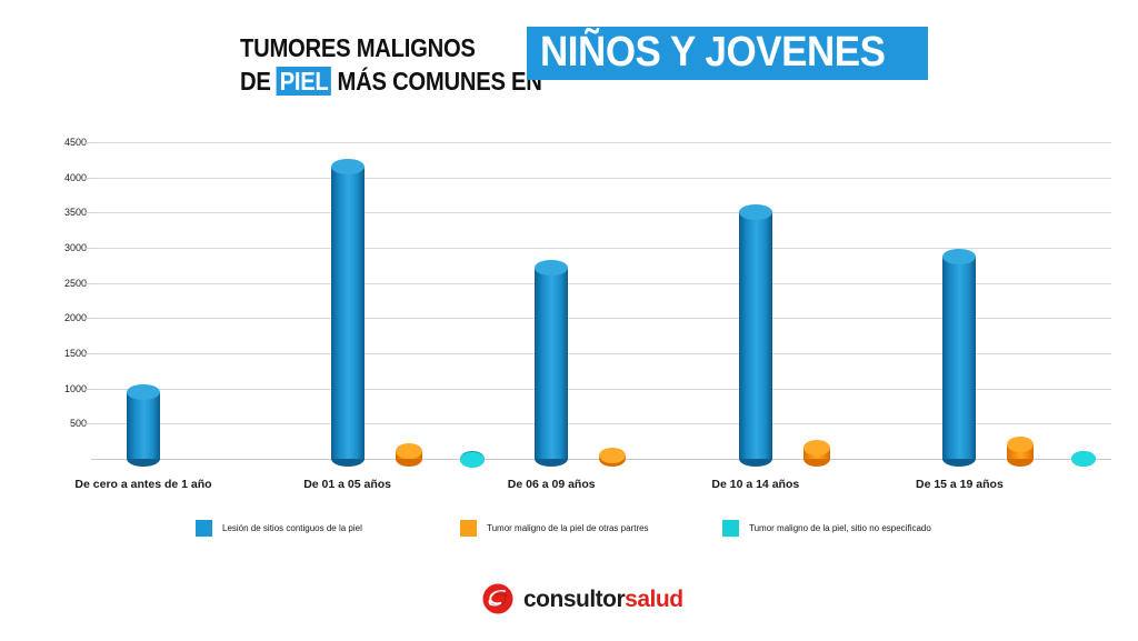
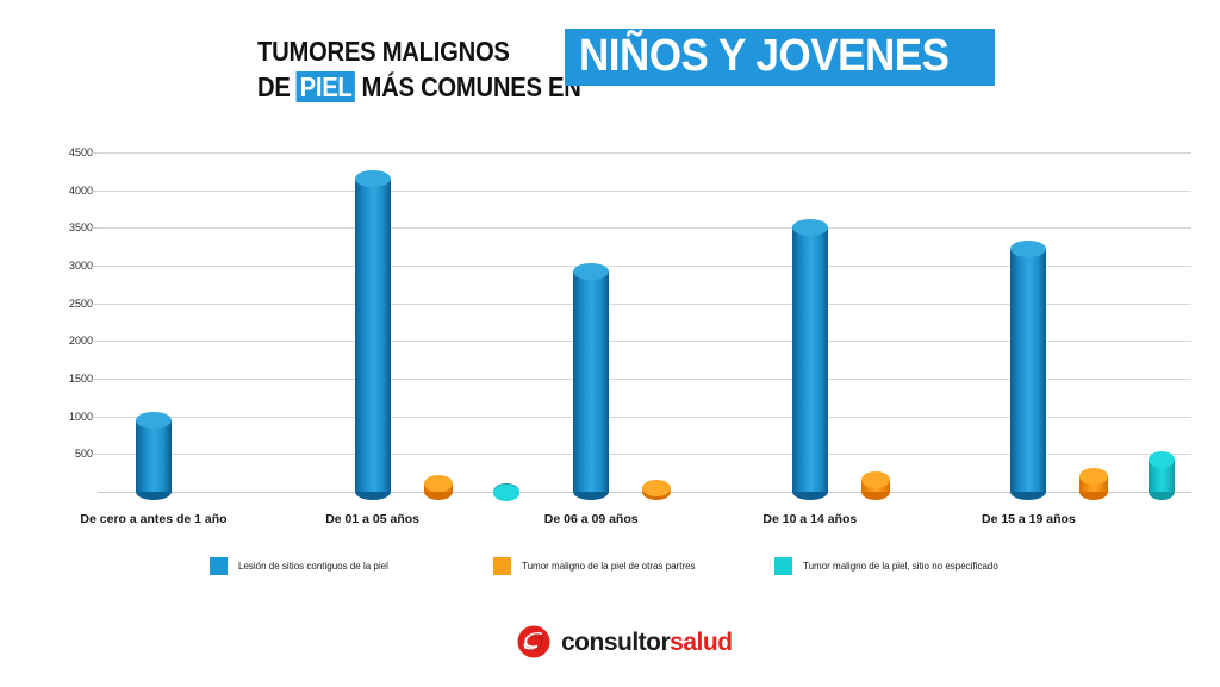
Lesión de sitios contiguos de la piel/De 06 a 09 años: 2800 -> 3000
Lesión de sitios contiguos de la piel/De 15 a 19 años: 3000 -> 3300
Tumor maligno de la piel, sitio no especificado/De 15 a 19 años: 100 -> 500
